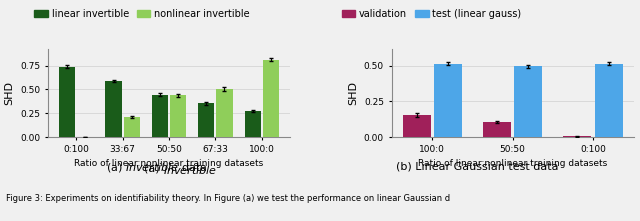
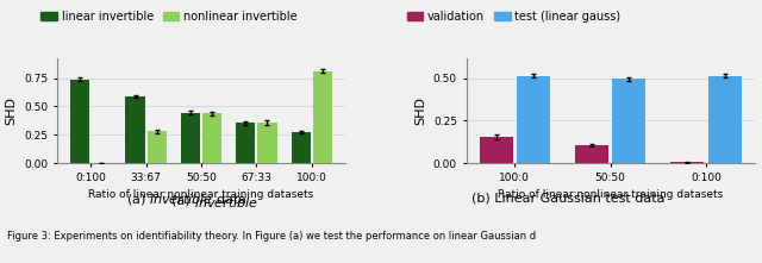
nonlinear invertible/33:67: 0.21 -> 0.28
nonlinear invertible/67:33: 0.51 -> 0.36
